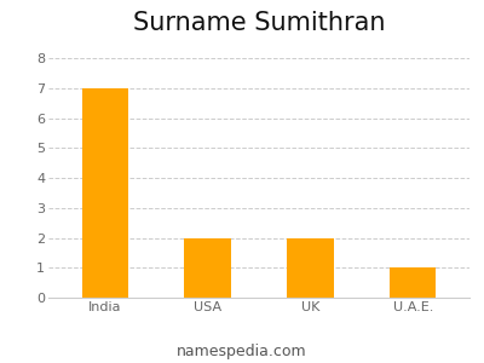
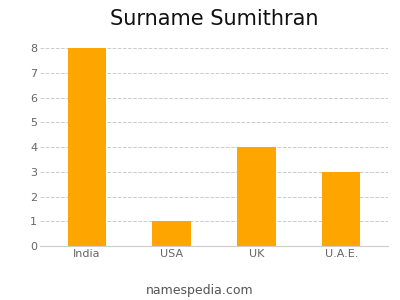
India: 7 -> 8
USA: 2 -> 1
UK: 2 -> 4
U.A.E.: 1 -> 3
